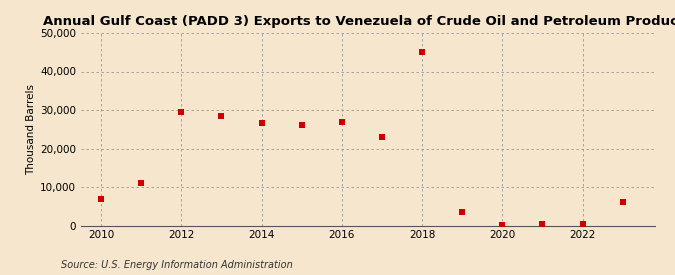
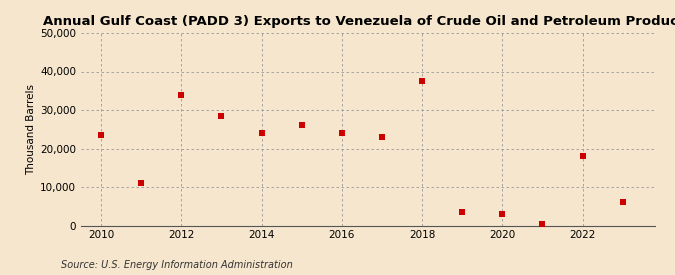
2010: 7,000 -> 23,500
2012: 29,500 -> 34,000
2014: 26,500 -> 24,000
2016: 27,000 -> 24,000
2018: 45,000 -> 37,500
2020: 200 -> 3,000
2022: 500 -> 18,000
